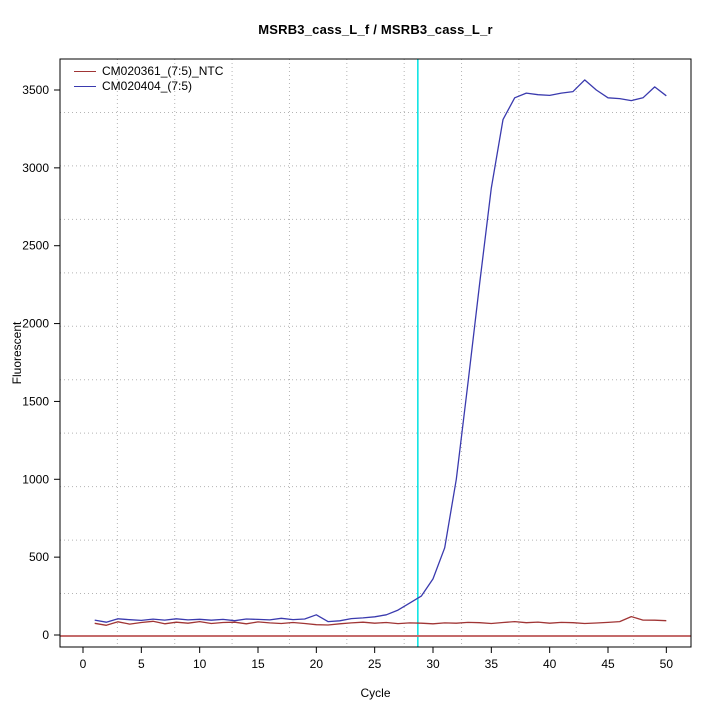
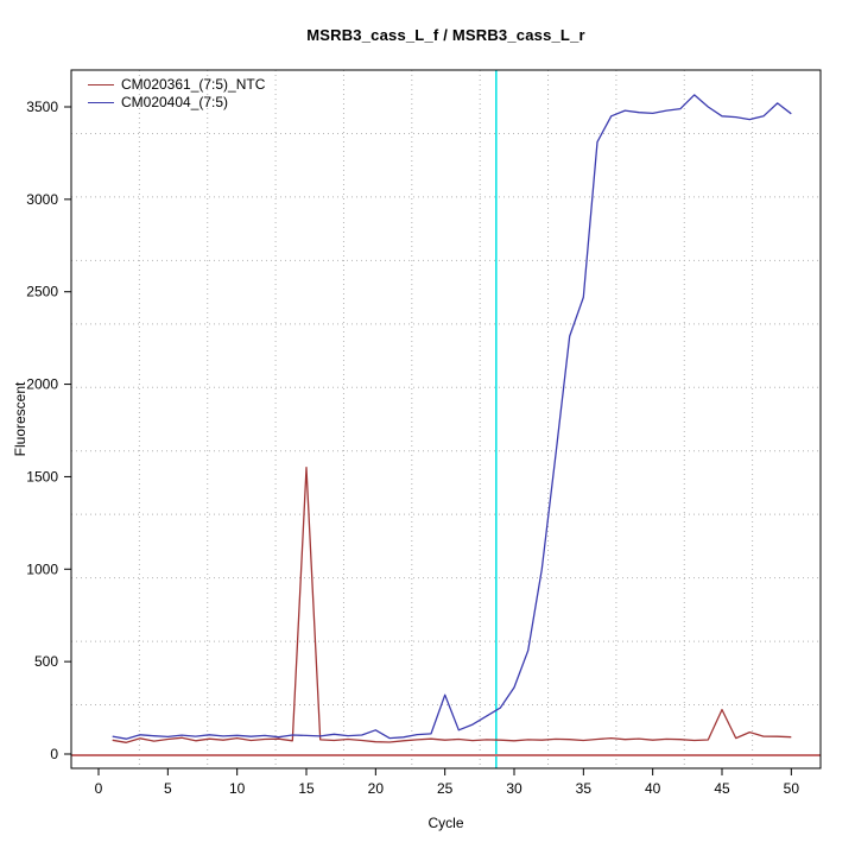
CM020361_(7:5)_NTC/15: 80 -> 1550
CM020404_(7:5)/25: 120 -> 320
CM020404_(7:5)/35: 2870 -> 2470
CM020361_(7:5)_NTC/45: 80 -> 240
